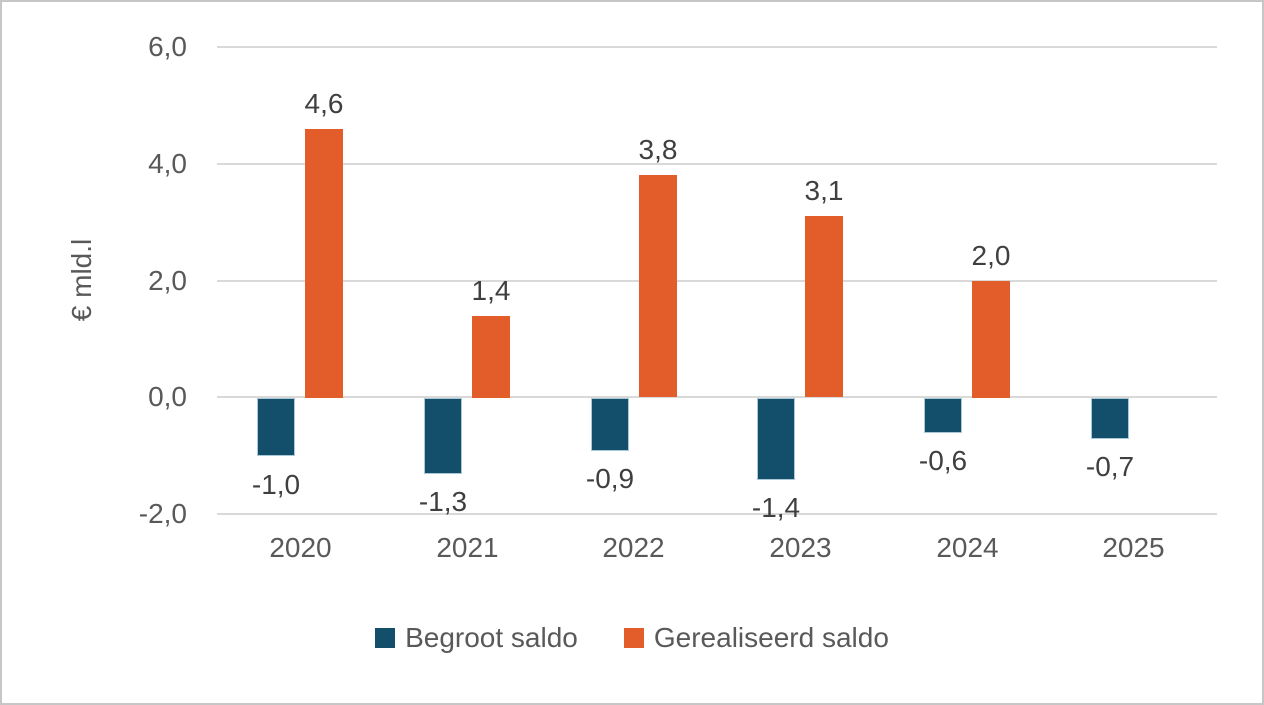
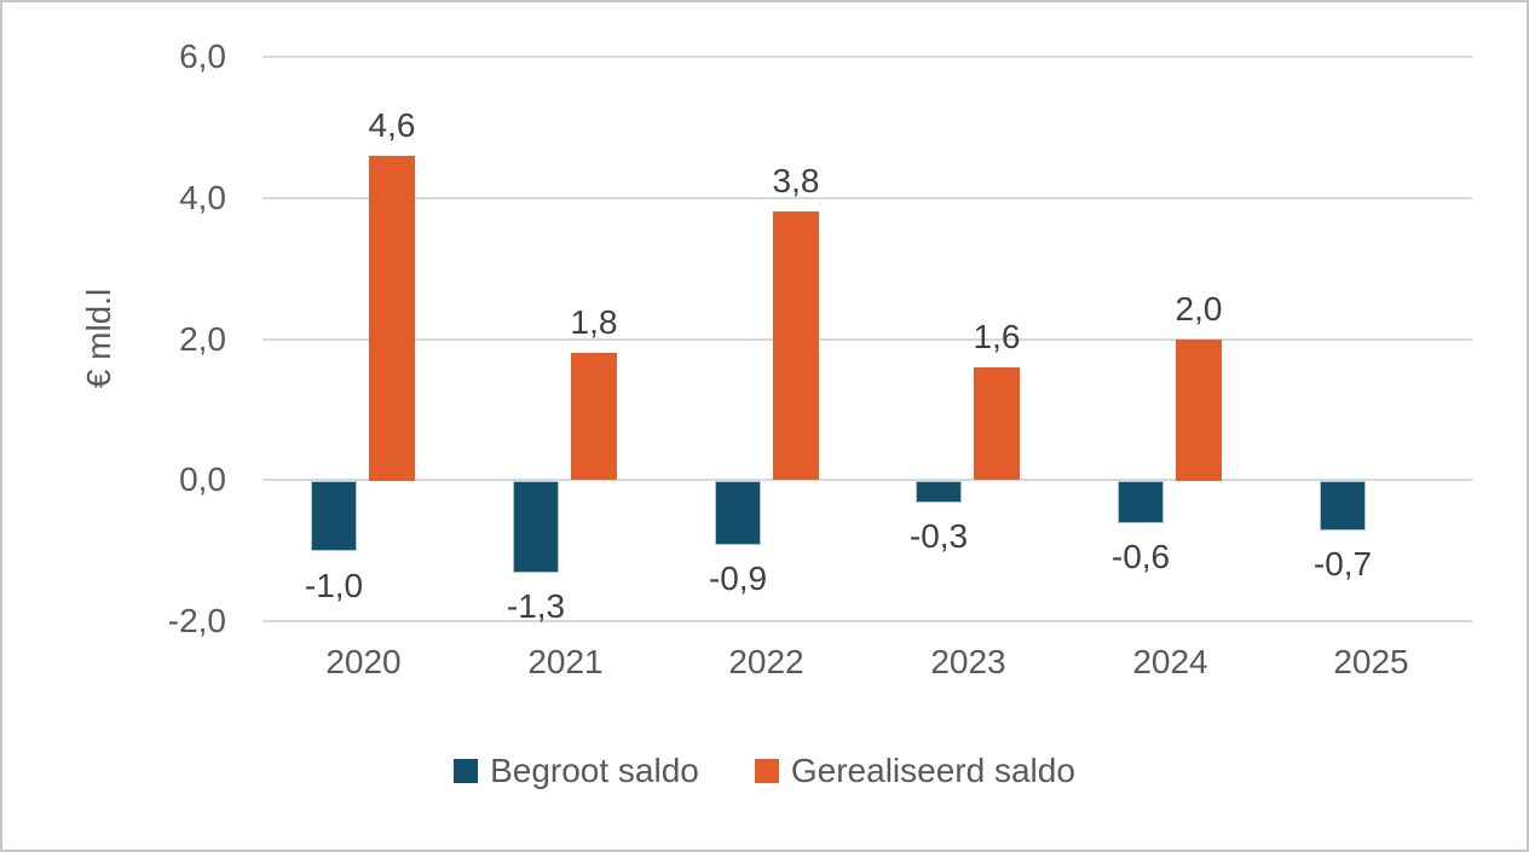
Gerealiseerd saldo/2021: 1,4 -> 1,8
Begroot saldo/2023: -1,4 -> -0,3
Gerealiseerd saldo/2023: 3,1 -> 1,6
